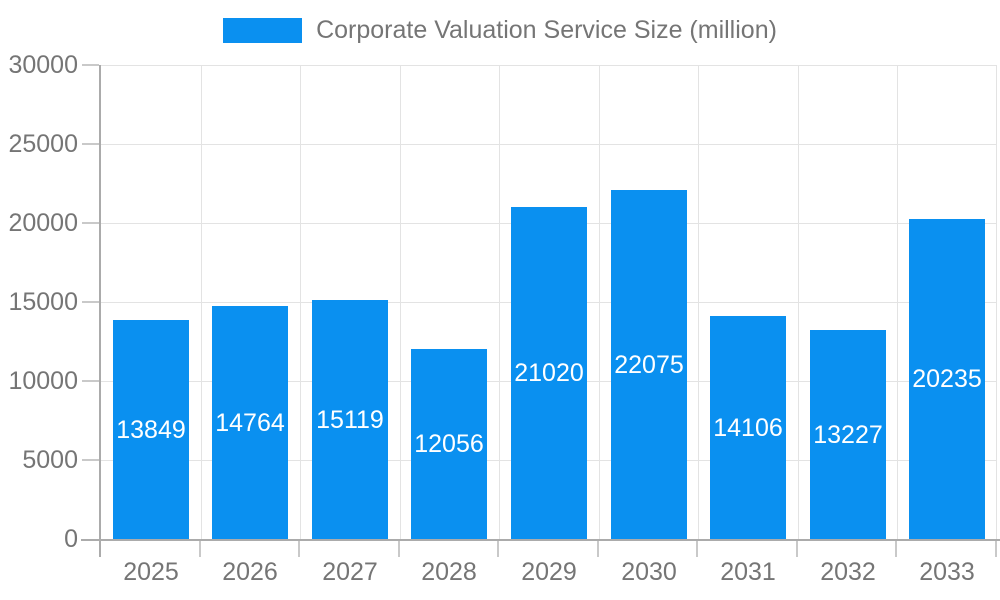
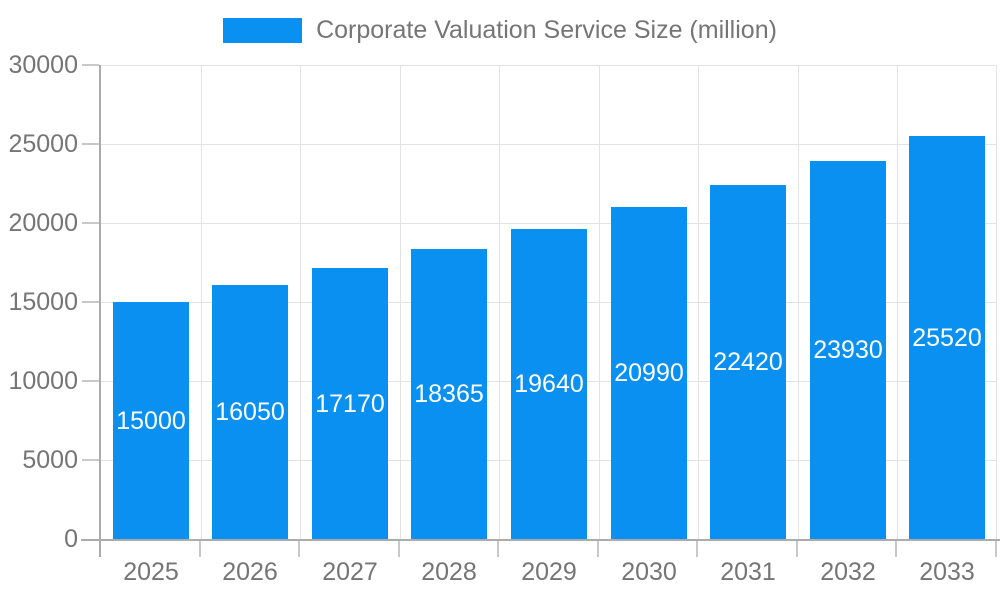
2025: 13849 -> 15000
2026: 14764 -> 16050
2027: 15119 -> 17170
2028: 12056 -> 18365
2029: 21020 -> 19640
2030: 22075 -> 20990
2031: 14106 -> 22420
2032: 13227 -> 23930
2033: 20235 -> 25520
